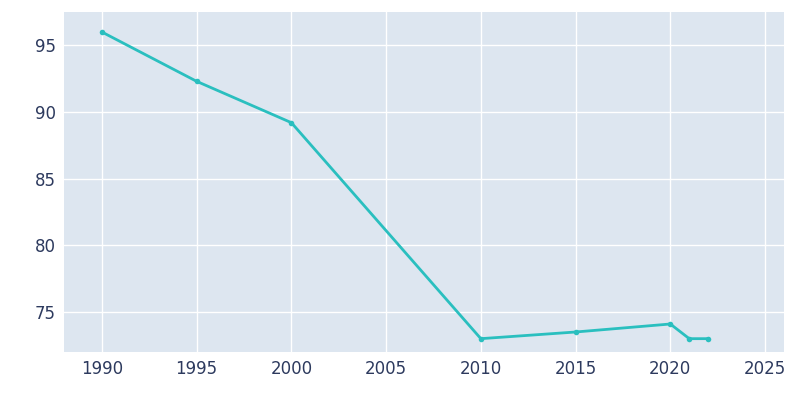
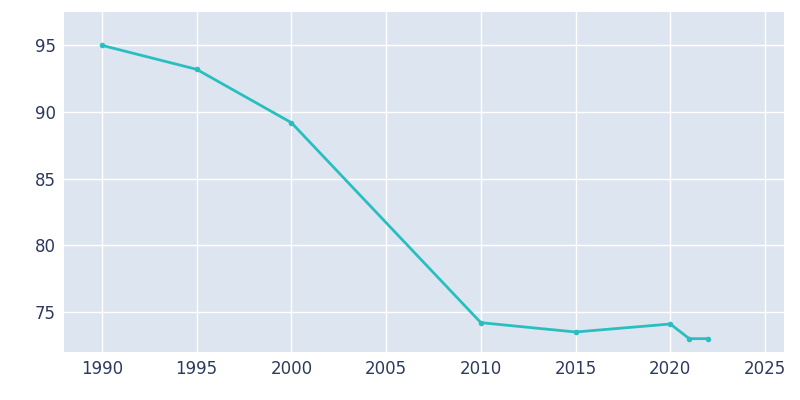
1990: 96.0 -> 95.0
1995: 92.3 -> 93.2
2010: 73.0 -> 74.2
